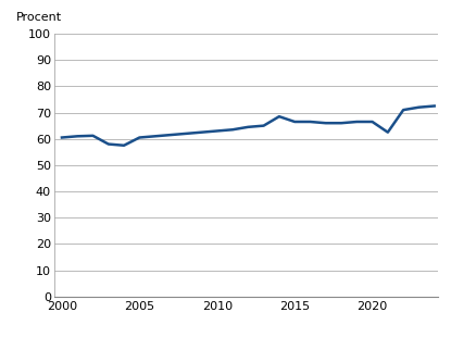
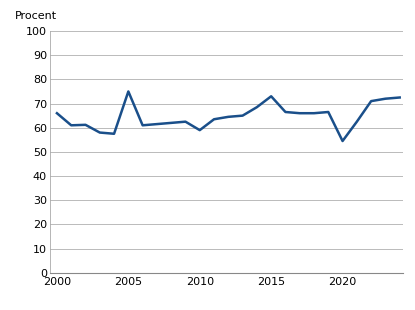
2000: 60.5 -> 66.0
2005: 60.5 -> 75.0
2010: 63.0 -> 59.0
2015: 66.5 -> 73.0
2020: 66.5 -> 54.5
